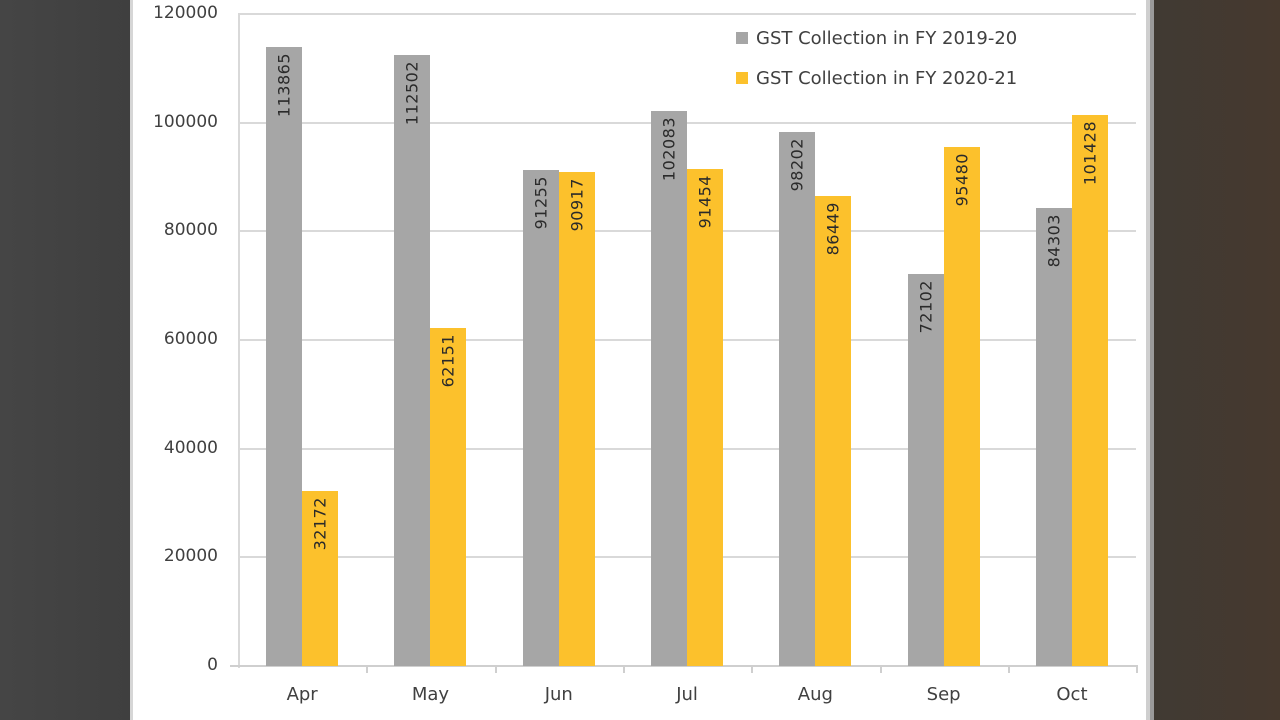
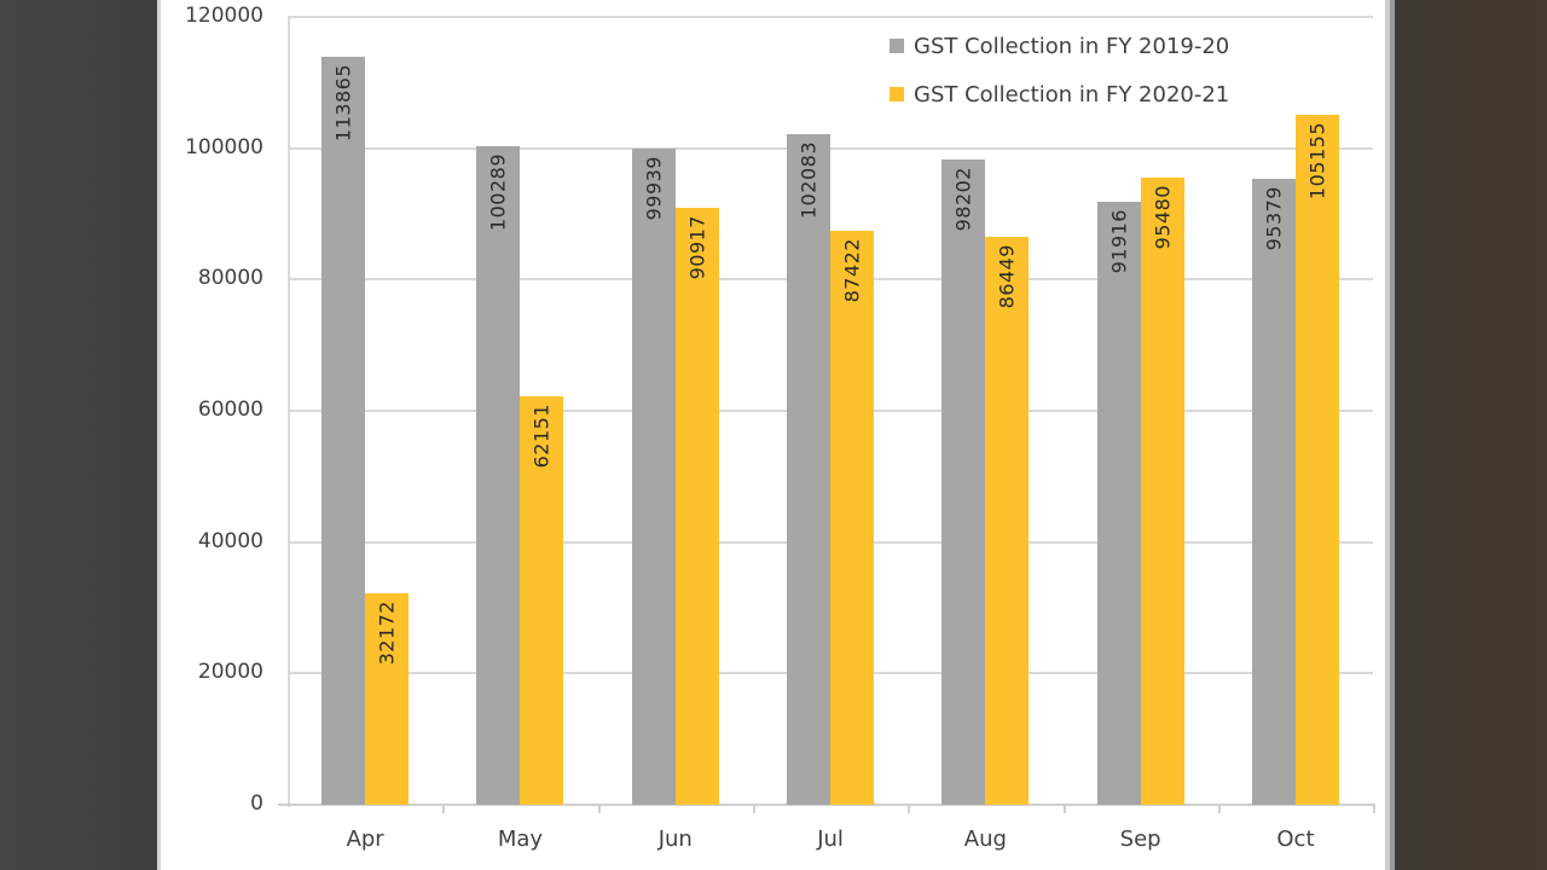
GST Collection in FY 2019-20/May: 112502 -> 100289
GST Collection in FY 2019-20/Jun: 91255 -> 99939
GST Collection in FY 2020-21/Jul: 91454 -> 87422
GST Collection in FY 2019-20/Sep: 72102 -> 91916
GST Collection in FY 2019-20/Oct: 84303 -> 95379
GST Collection in FY 2020-21/Oct: 101428 -> 105155
